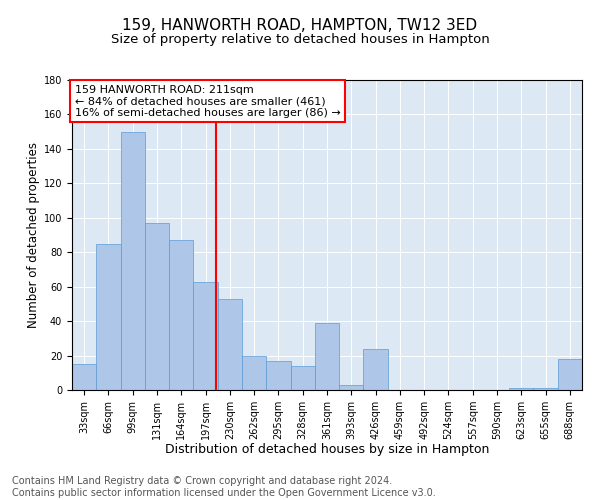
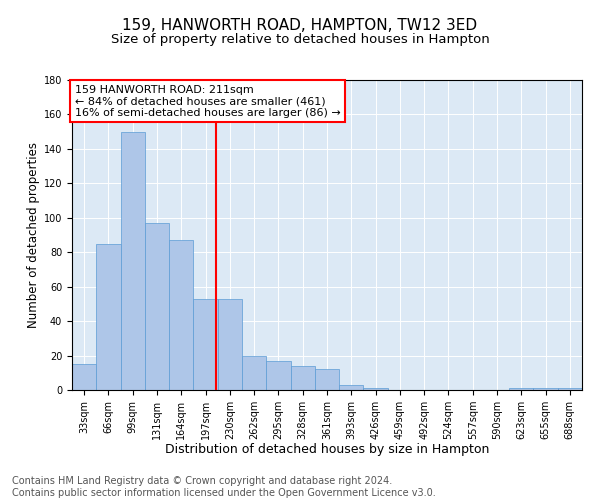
197sqm: 63 -> 53
361sqm: 39 -> 12
426sqm: 24 -> 1
688sqm: 18 -> 1
